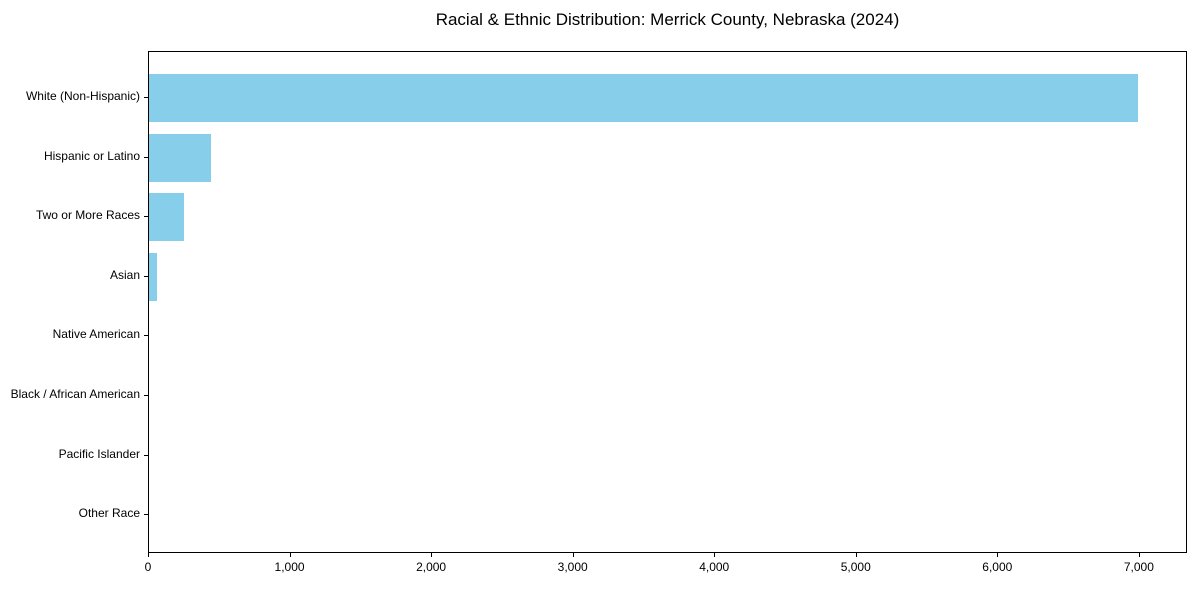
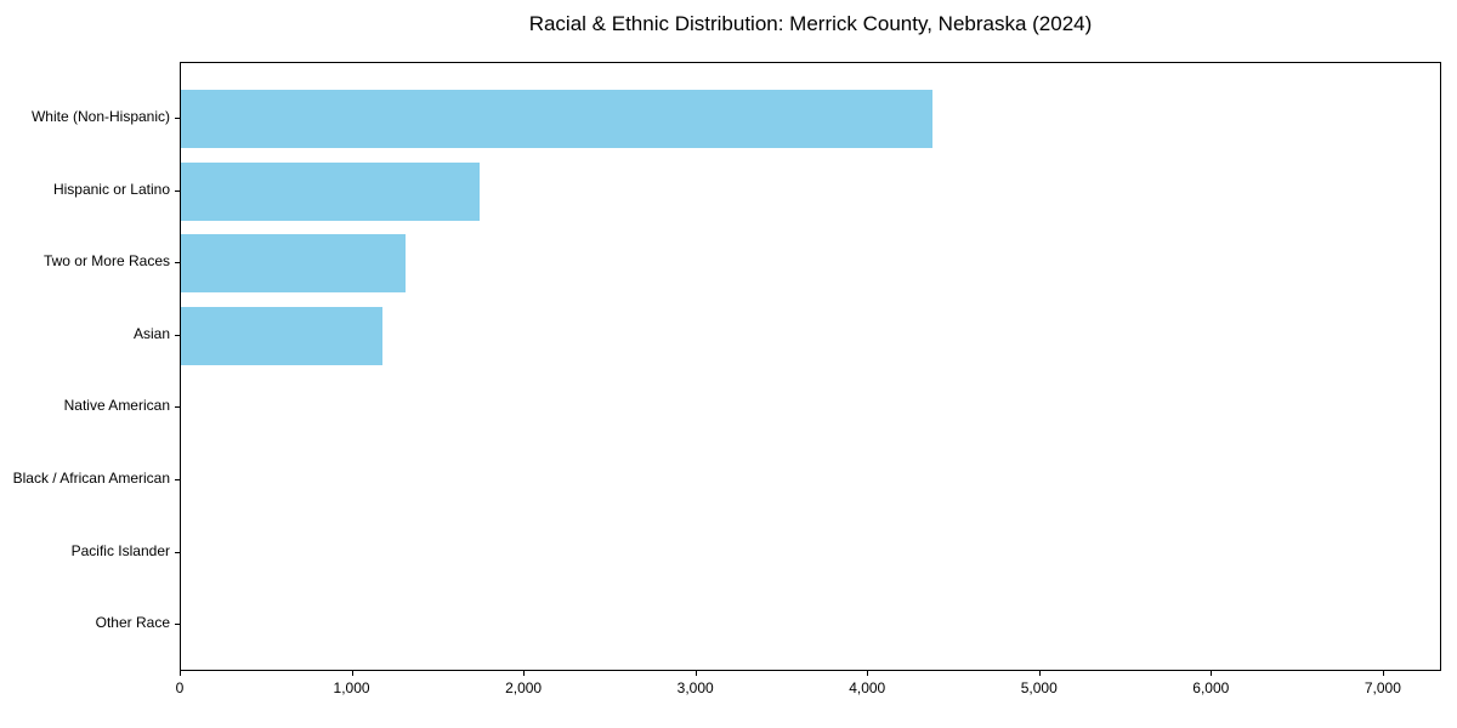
White (Non-Hispanic): 6990 -> 4370
Hispanic or Latino: 440 -> 1740
Two or More Races: 240 -> 1310
Asian: 60 -> 1170
